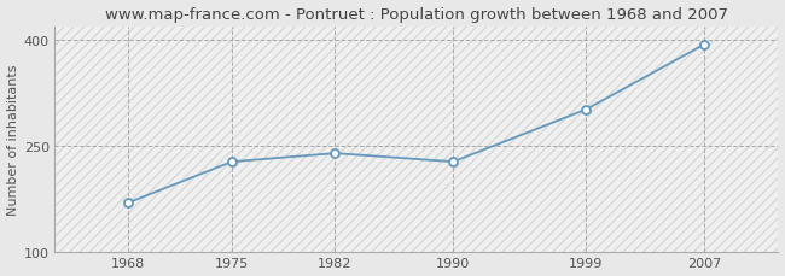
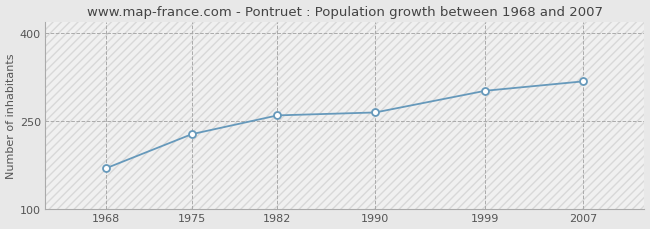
1982: 240 -> 260
1990: 228 -> 265
2007: 394 -> 318
